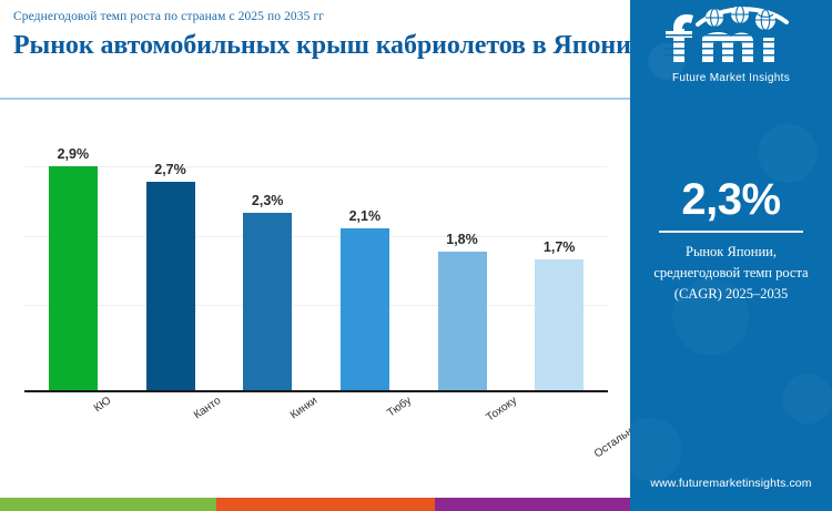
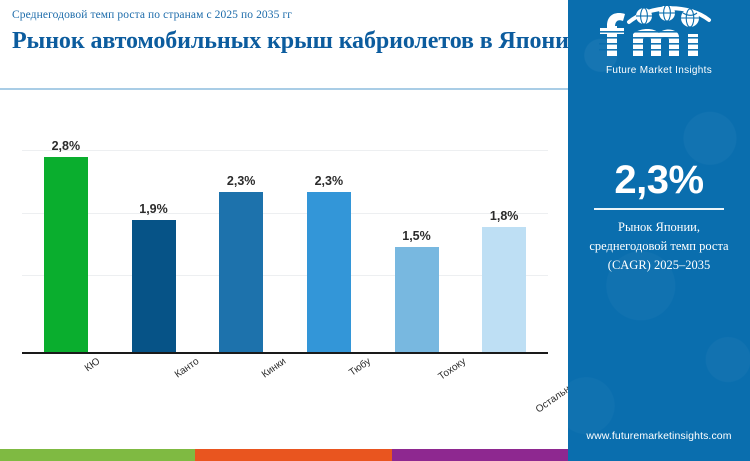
КЮ: 2,9% -> 2,8%
Канто: 2,7% -> 1,9%
Тюбу: 2,1% -> 2,3%
Тохоку: 1,8% -> 1,5%
Остальная Япония: 1,7% -> 1,8%
